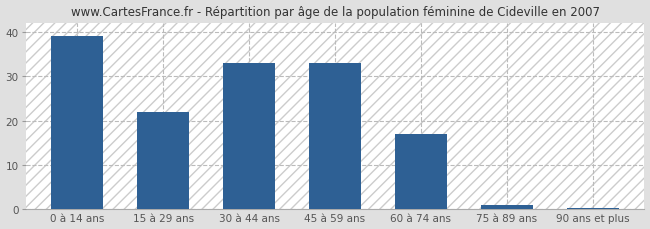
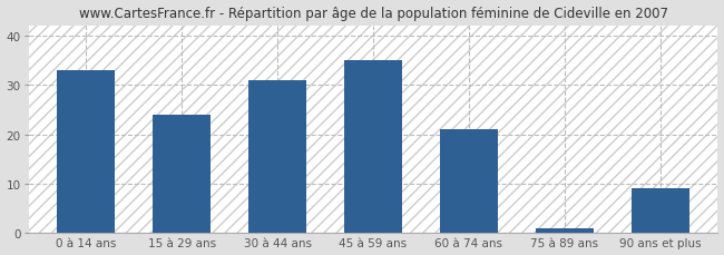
0 à 14 ans: 39.0 -> 33.0
15 à 29 ans: 22.0 -> 24.0
30 à 44 ans: 33.0 -> 31.0
45 à 59 ans: 33.0 -> 35.0
60 à 74 ans: 17.0 -> 21.0
90 ans et plus: 0.3 -> 9.0
